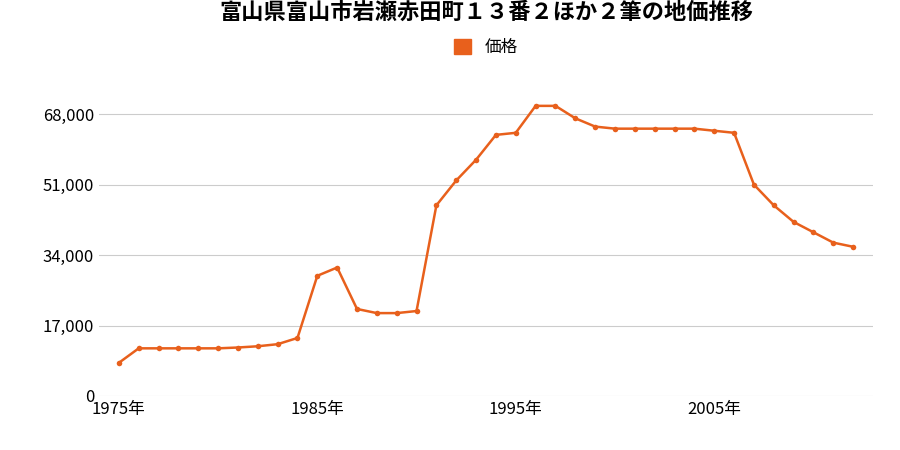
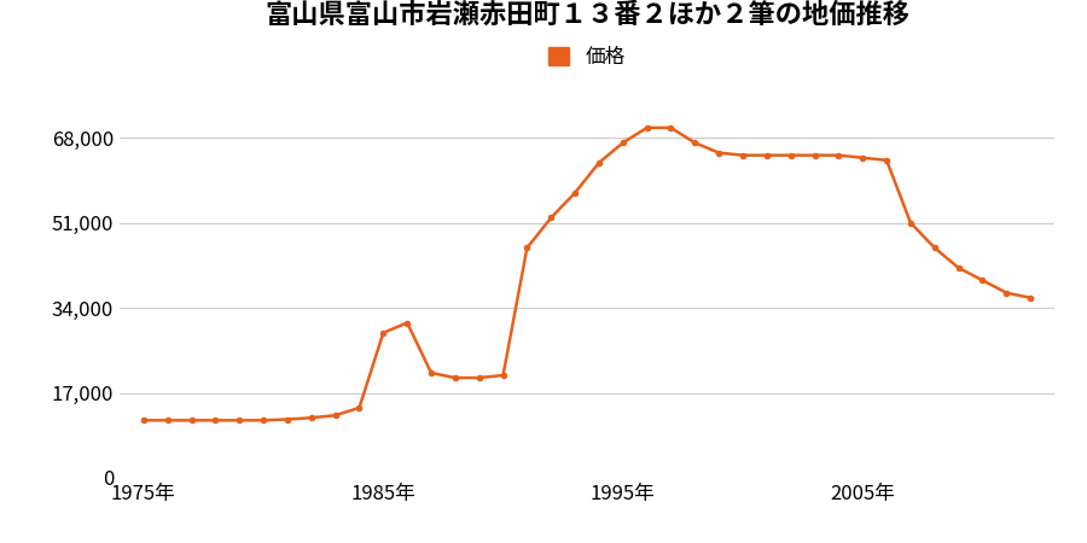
1975年: 8,000 -> 11,500
1995年: 63,500 -> 67,000
